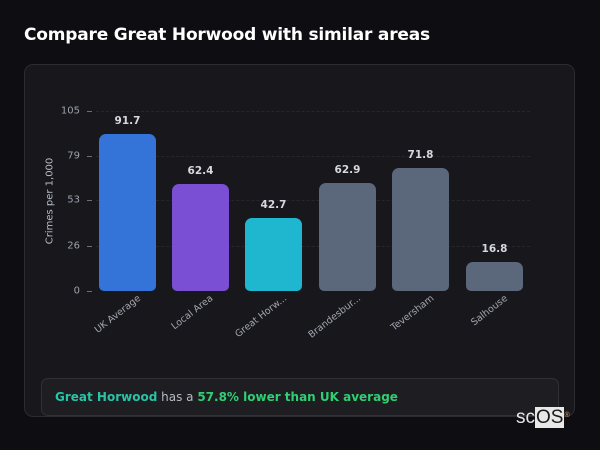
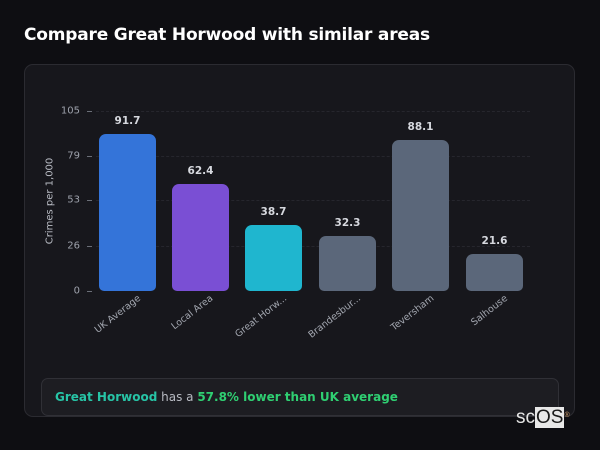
Great Horw...: 42.7 -> 38.7
Brandesbur...: 62.9 -> 32.3
Teversham: 71.8 -> 88.1
Salhouse: 16.8 -> 21.6
